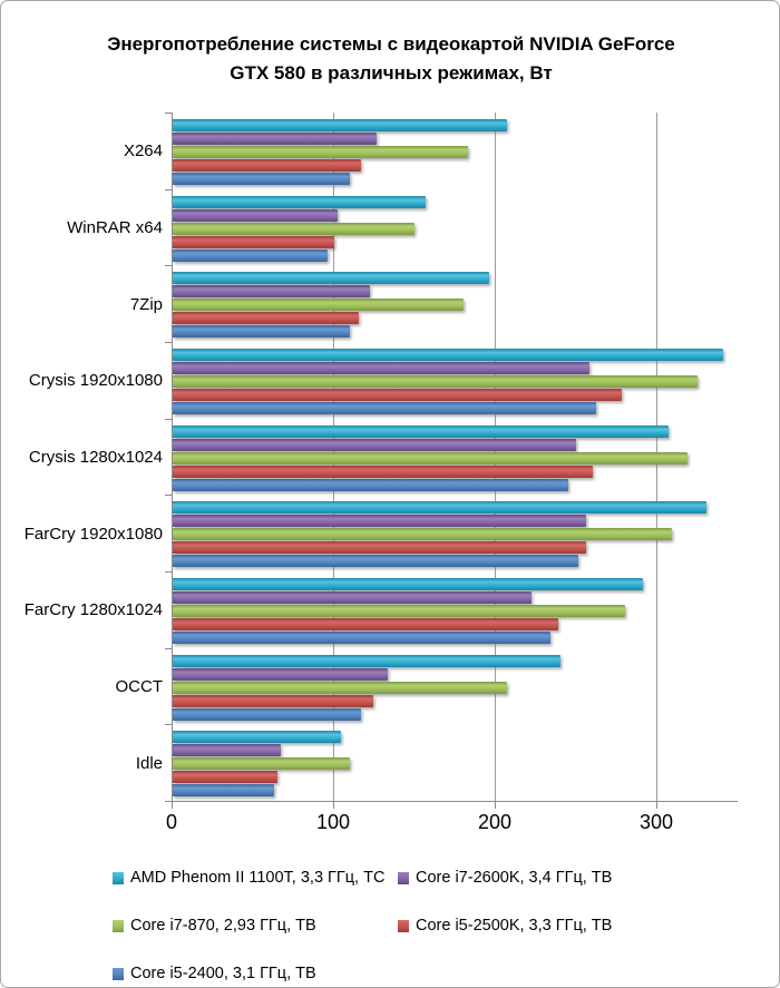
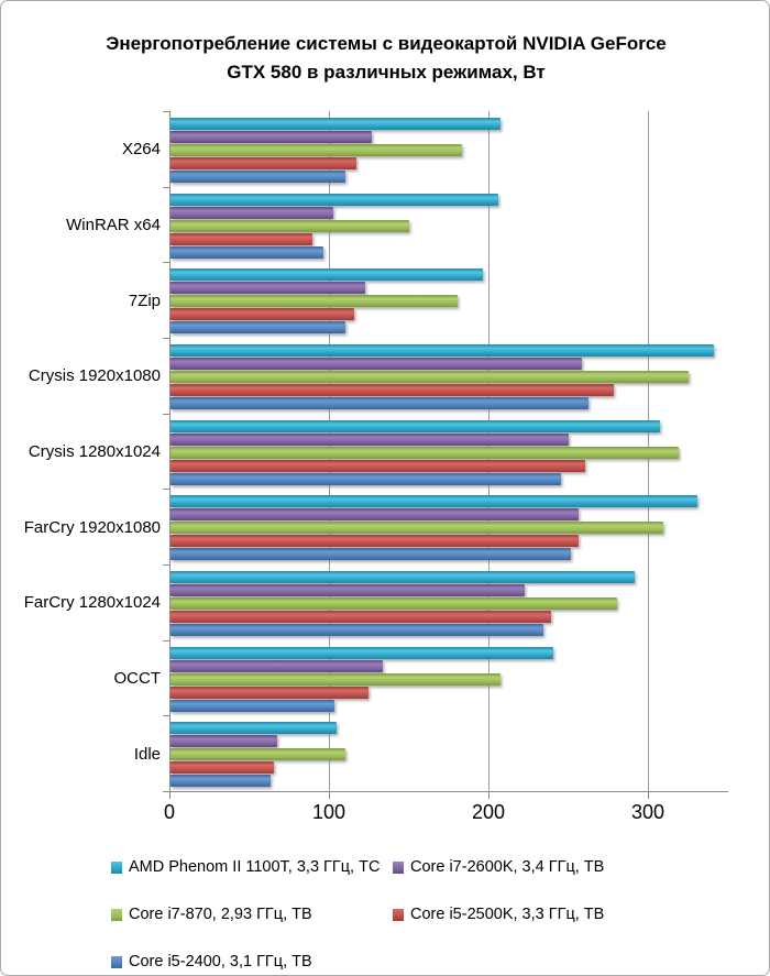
AMD Phenom II 1100T, 3,3 ГГц, ТС/WinRAR x64: 157 -> 206
Core i5-2500K, 3,3 ГГц, ТВ/WinRAR x64: 100 -> 89
Core i5-2400, 3,1 ГГц, ТВ/OCCT: 117 -> 103
